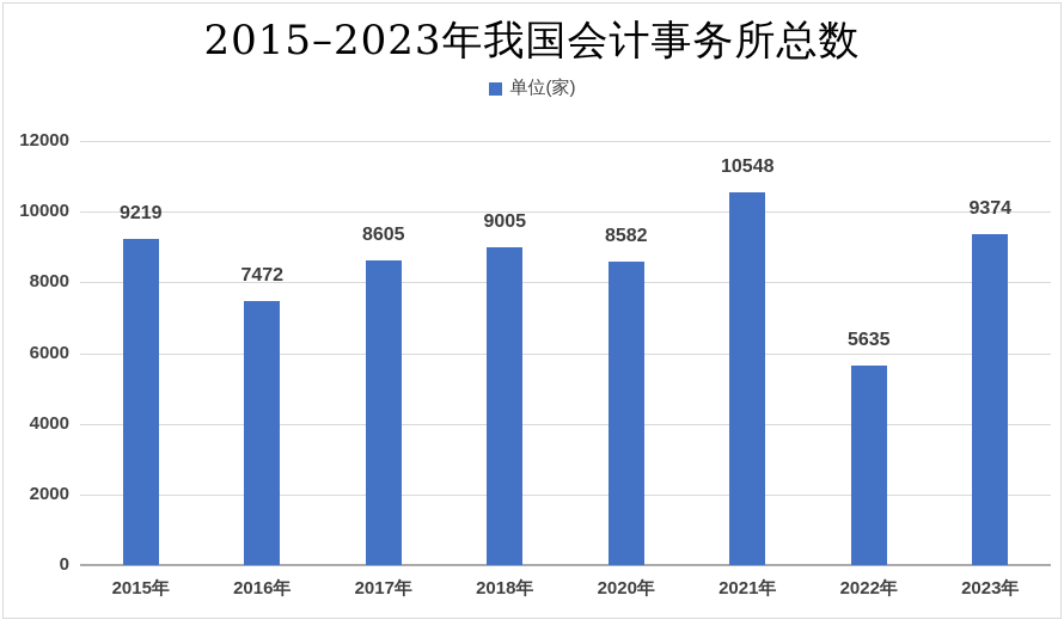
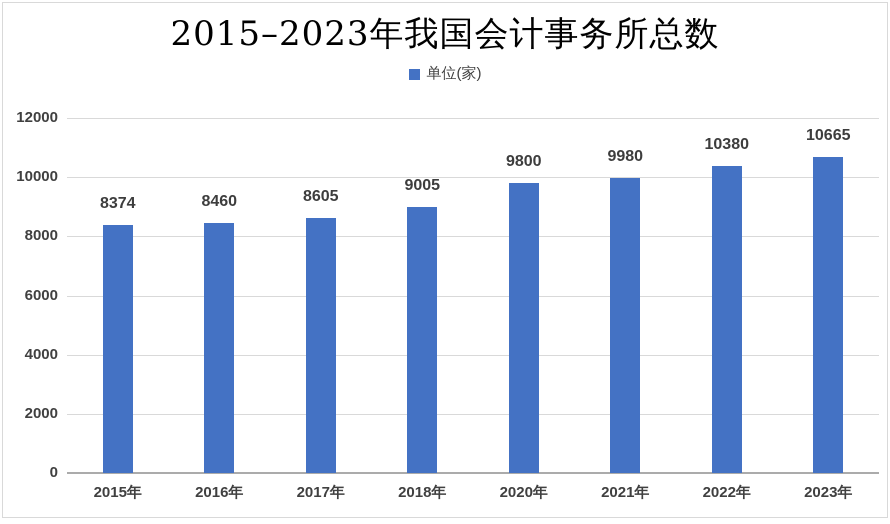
2015年: 9219 -> 8374
2016年: 7472 -> 8460
2020年: 8582 -> 9800
2021年: 10548 -> 9980
2022年: 5635 -> 10380
2023年: 9374 -> 10665
